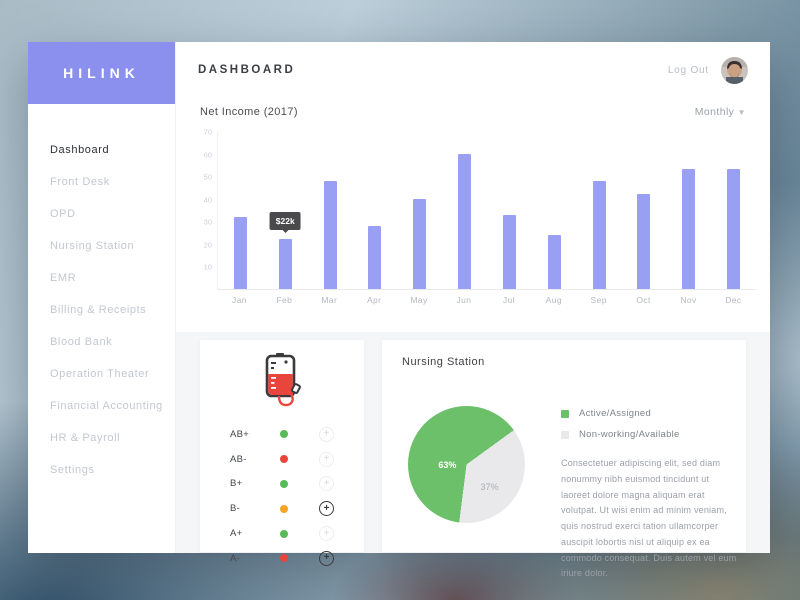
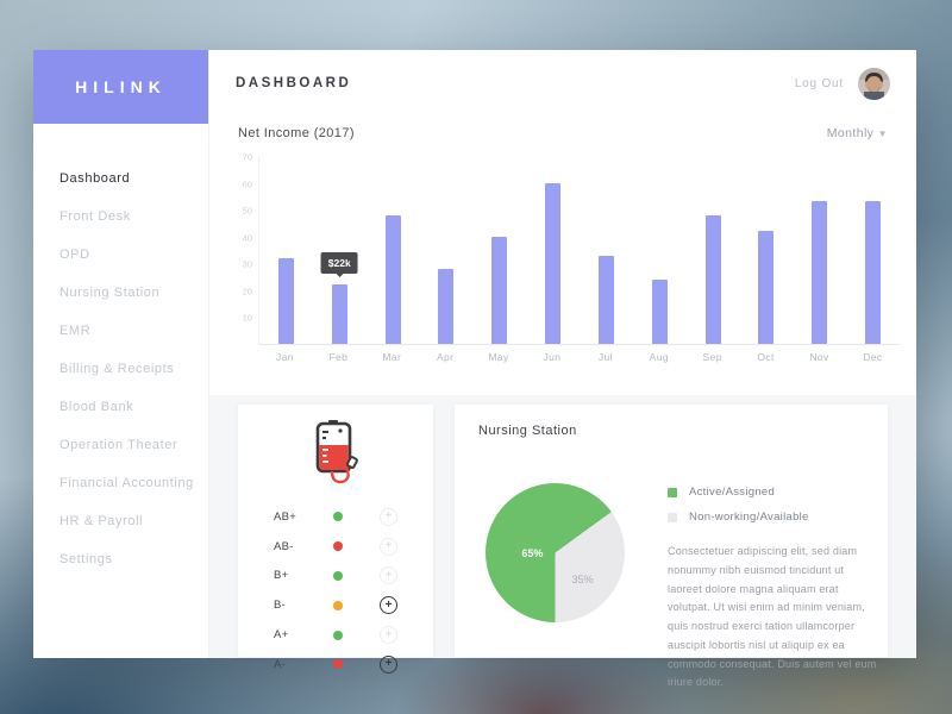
Nursing Station/Active/Assigned: 63% -> 65%
Nursing Station/Non-working/Available: 37% -> 35%
